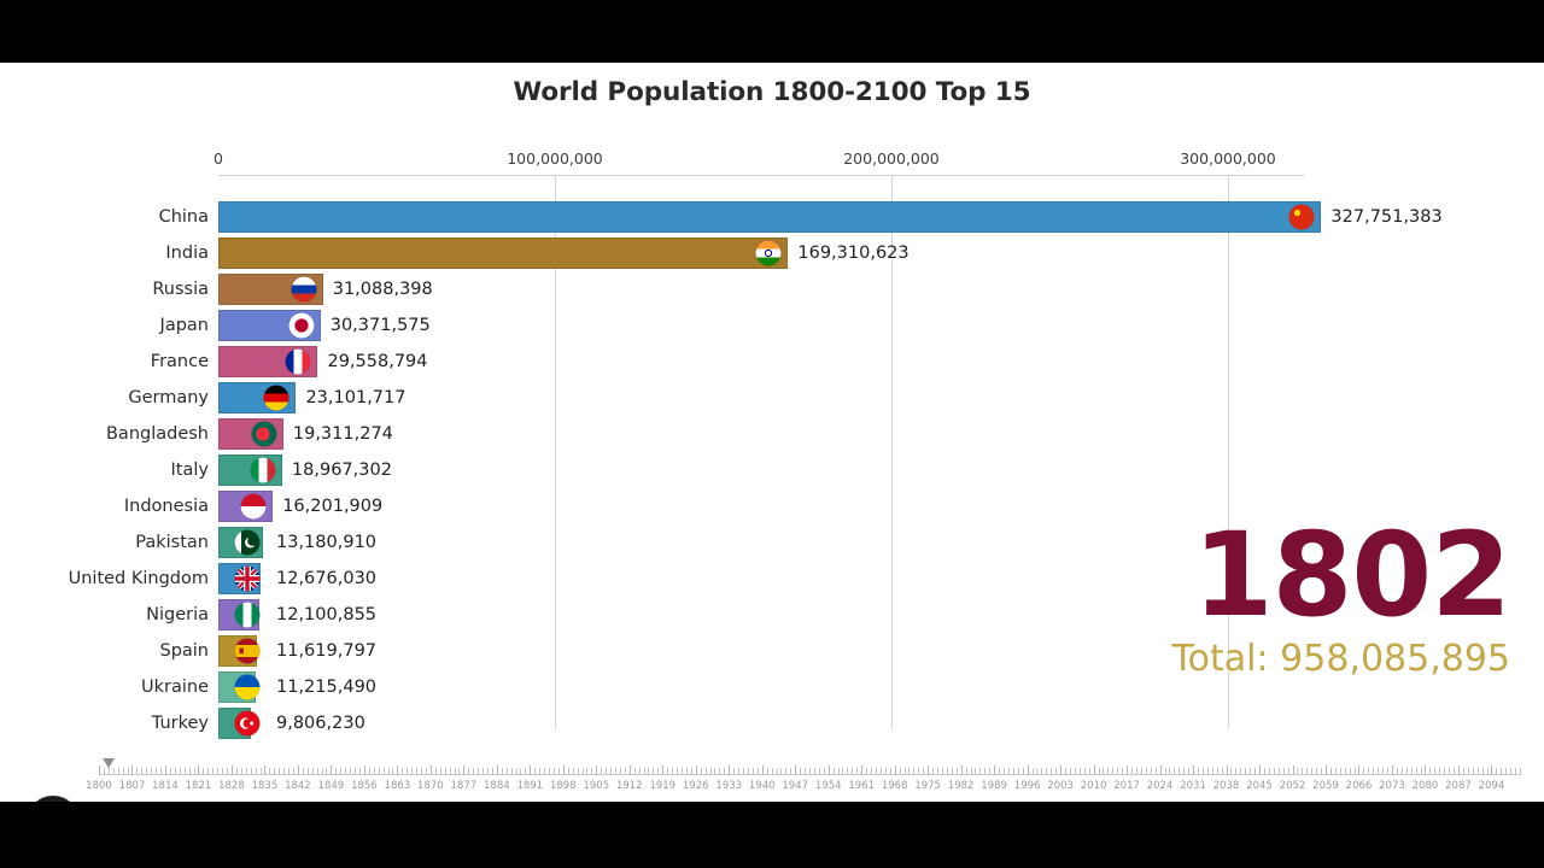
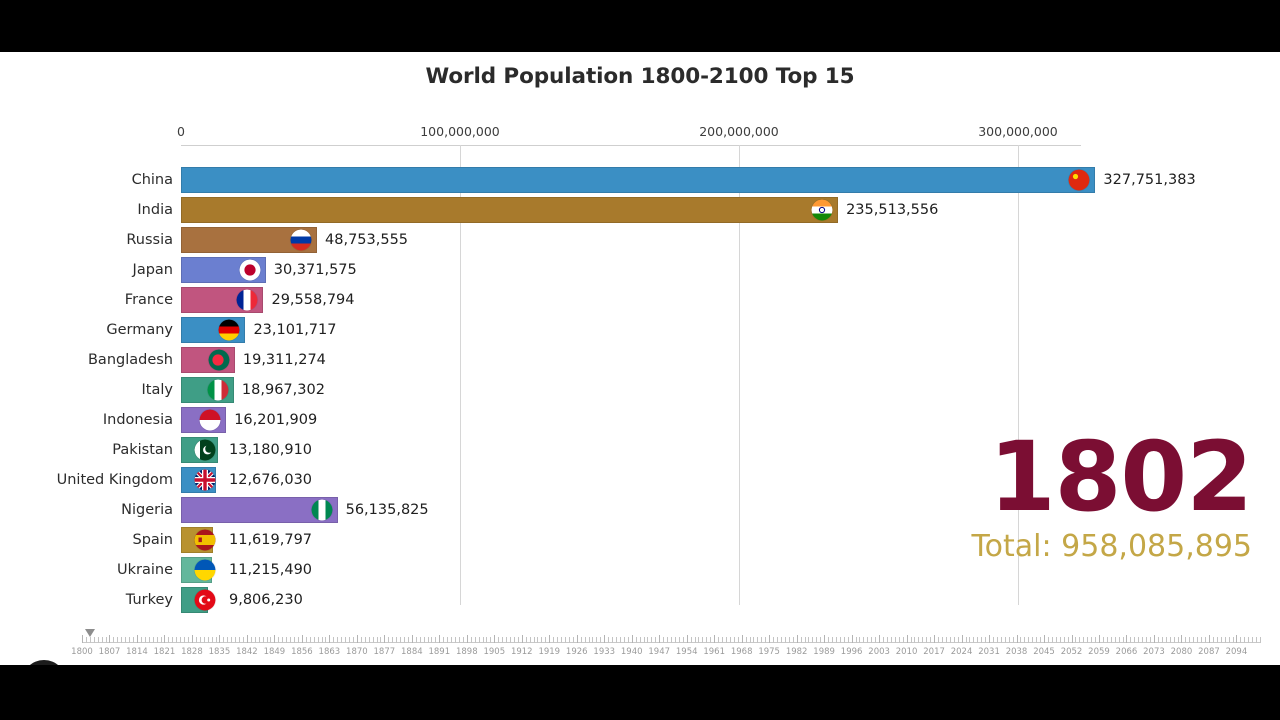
India: 169,310,623 -> 235,513,556
Russia: 31,088,398 -> 48,753,555
Nigeria: 12,100,855 -> 56,135,825
